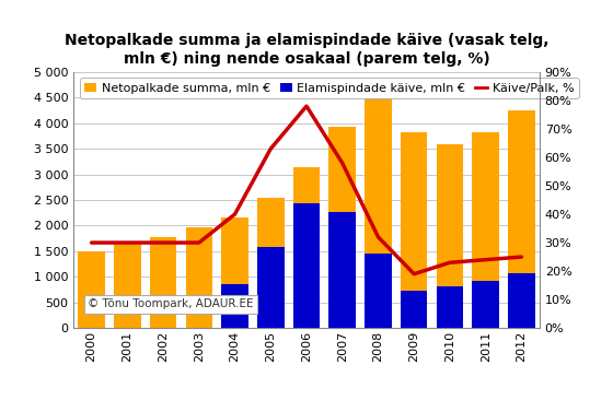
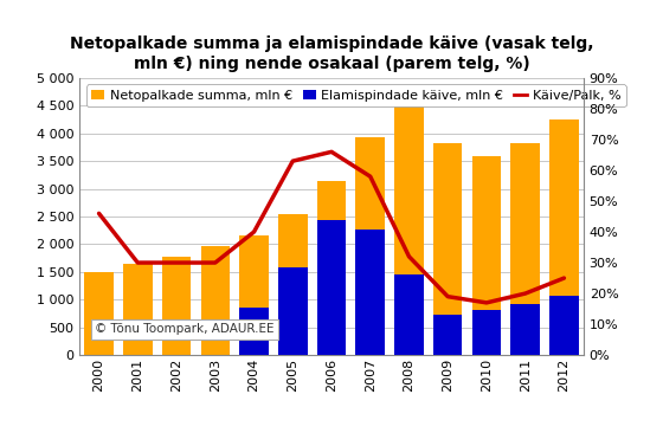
Käive/Palk, %/2000: 30% -> 46%
Käive/Palk, %/2006: 78% -> 66%
Käive/Palk, %/2010: 23% -> 17%
Käive/Palk, %/2011: 24% -> 20%
